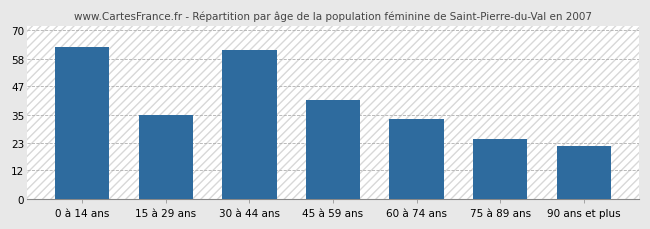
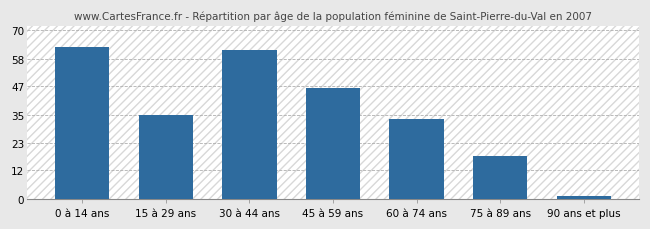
45 à 59 ans: 41 -> 46
75 à 89 ans: 25 -> 18
90 ans et plus: 22 -> 1
